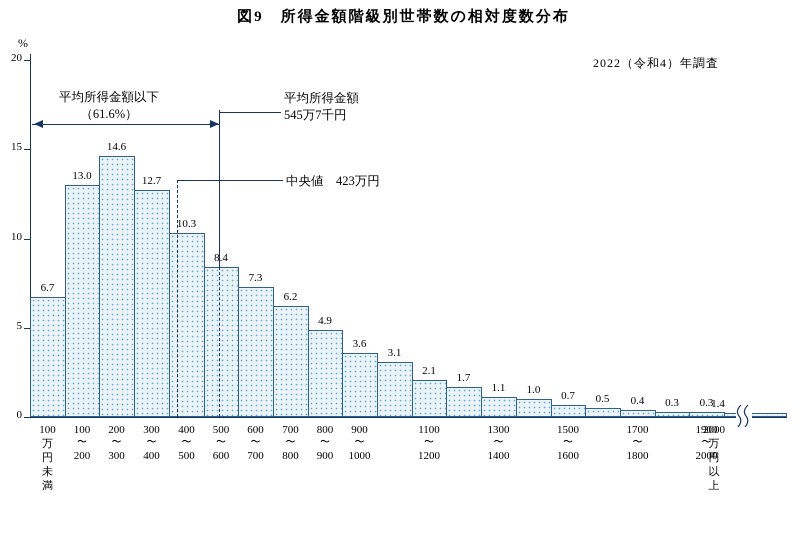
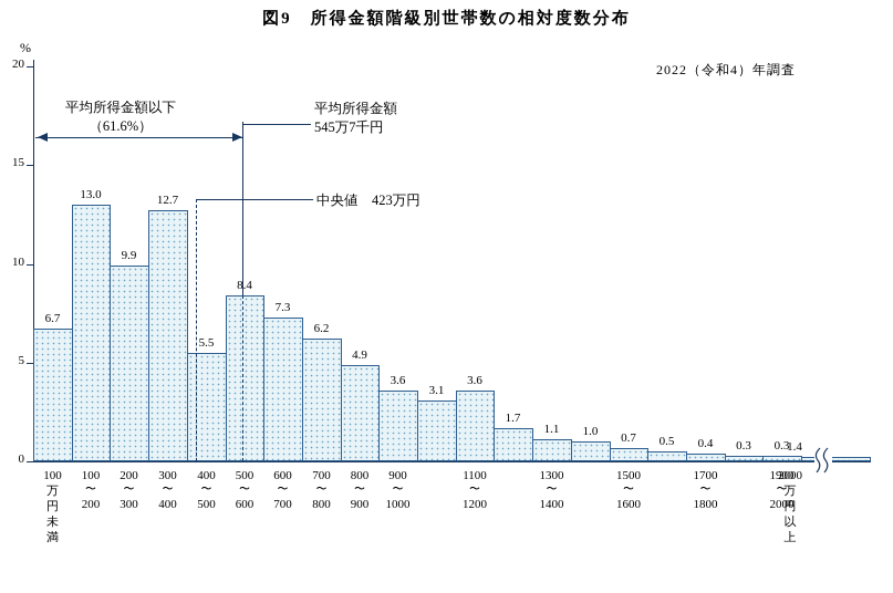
200〜300: 14.6 -> 9.9
400〜500: 10.3 -> 5.5
1100〜1200: 2.1 -> 3.6
